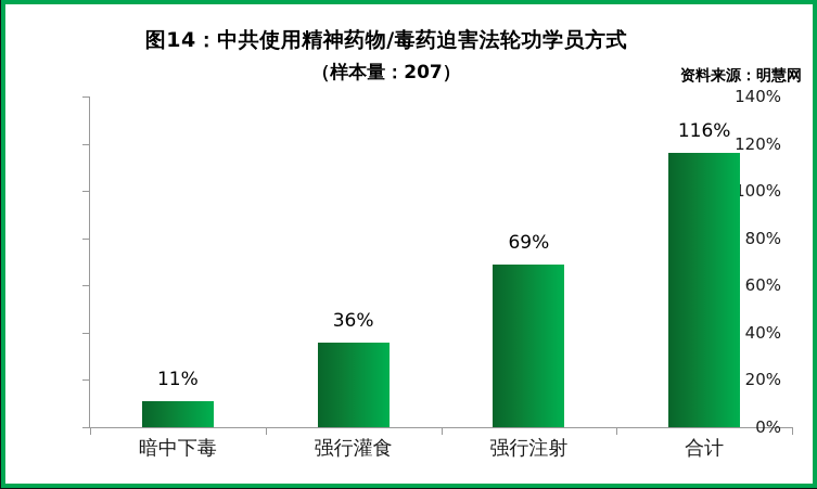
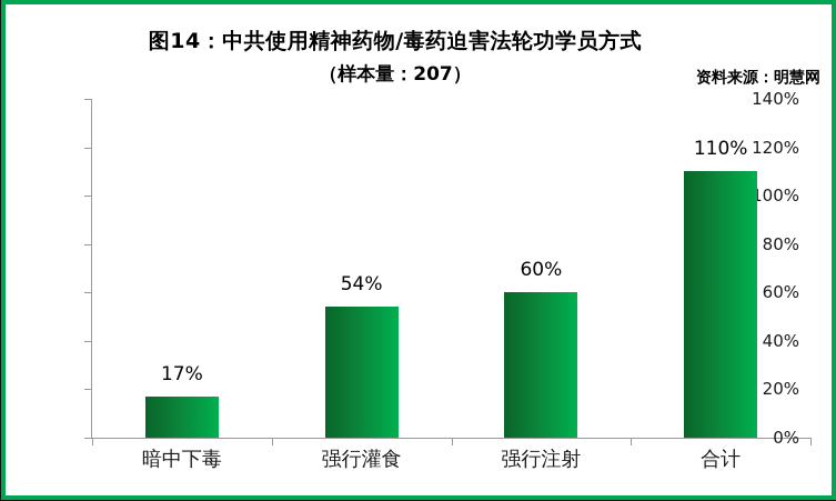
暗中下毒: 11% -> 17%
强行灌食: 36% -> 54%
强行注射: 69% -> 60%
合计: 116% -> 110%
